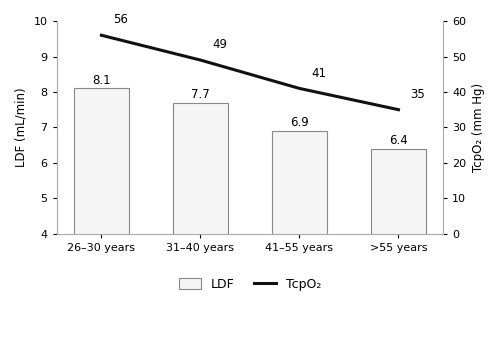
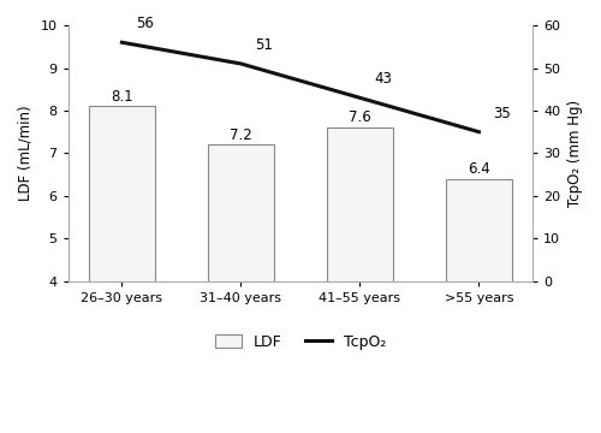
LDF/31–40 years: 7.7 -> 7.2
TcpO₂/31–40 years: 49 -> 51
LDF/41–55 years: 6.9 -> 7.6
TcpO₂/41–55 years: 41 -> 43
